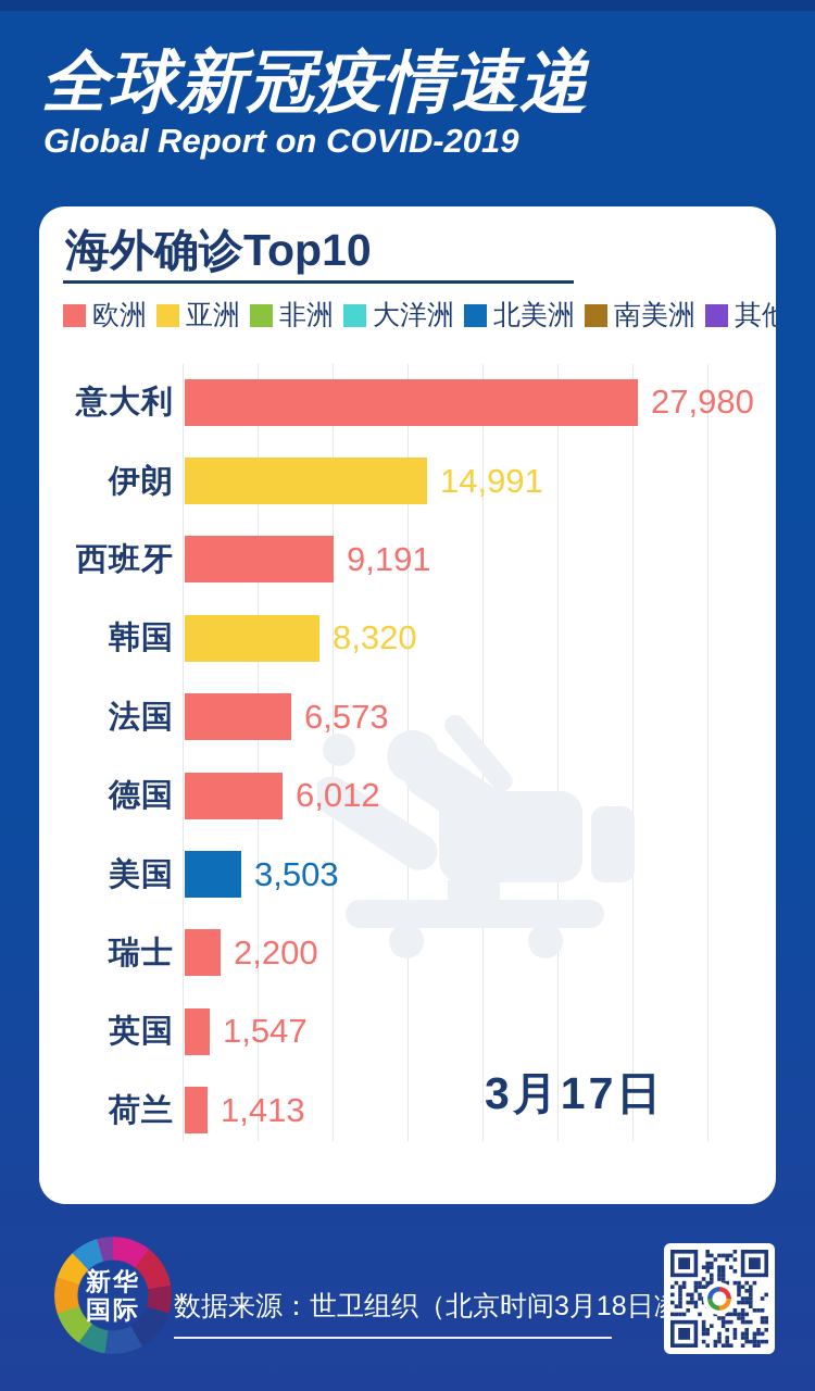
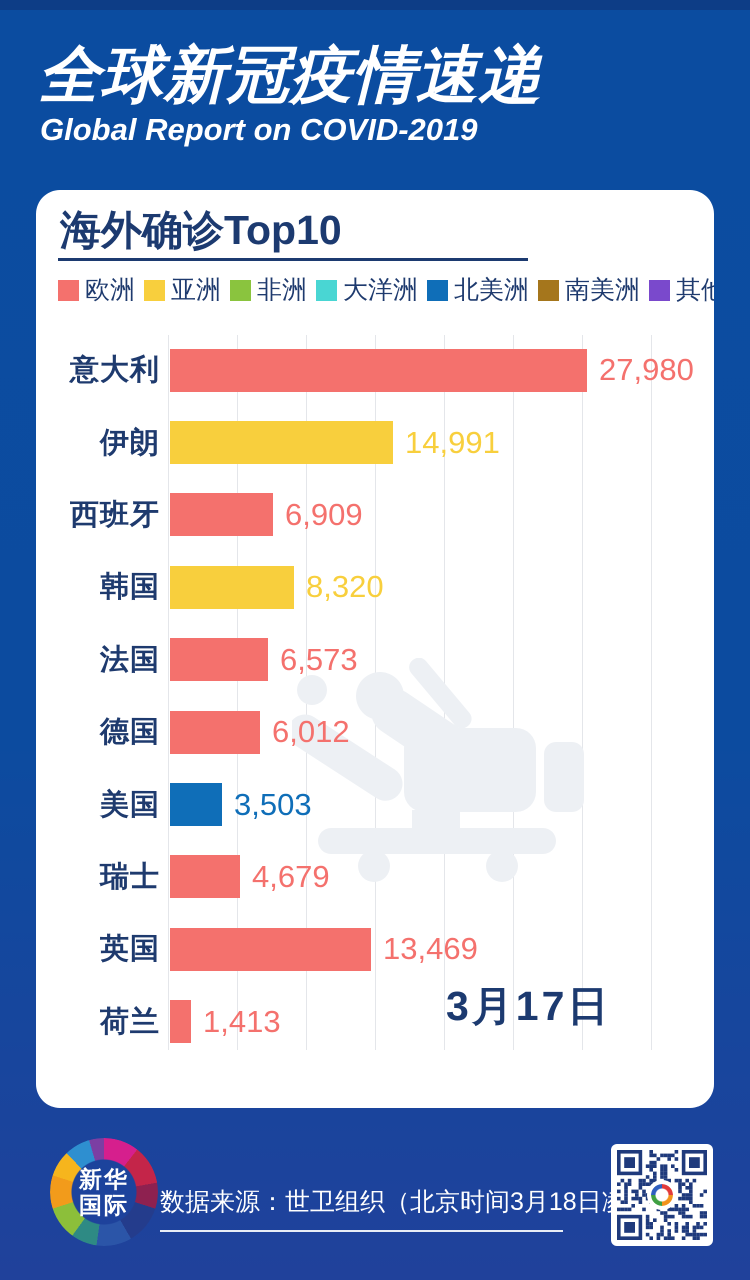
西班牙: 9,191 -> 6,909
瑞士: 2,200 -> 4,679
英国: 1,547 -> 13,469
